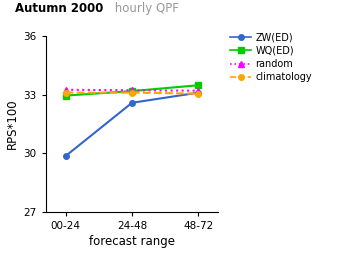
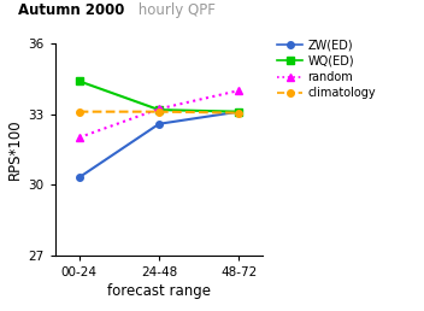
ZW(ED)/00-24: 29.9 -> 30.3
WQ(ED)/00-24: 33.0 -> 34.4
random/00-24: 33.2 -> 32.0
WQ(ED)/48-72: 33.5 -> 33.1
random/48-72: 33.2 -> 34.0
